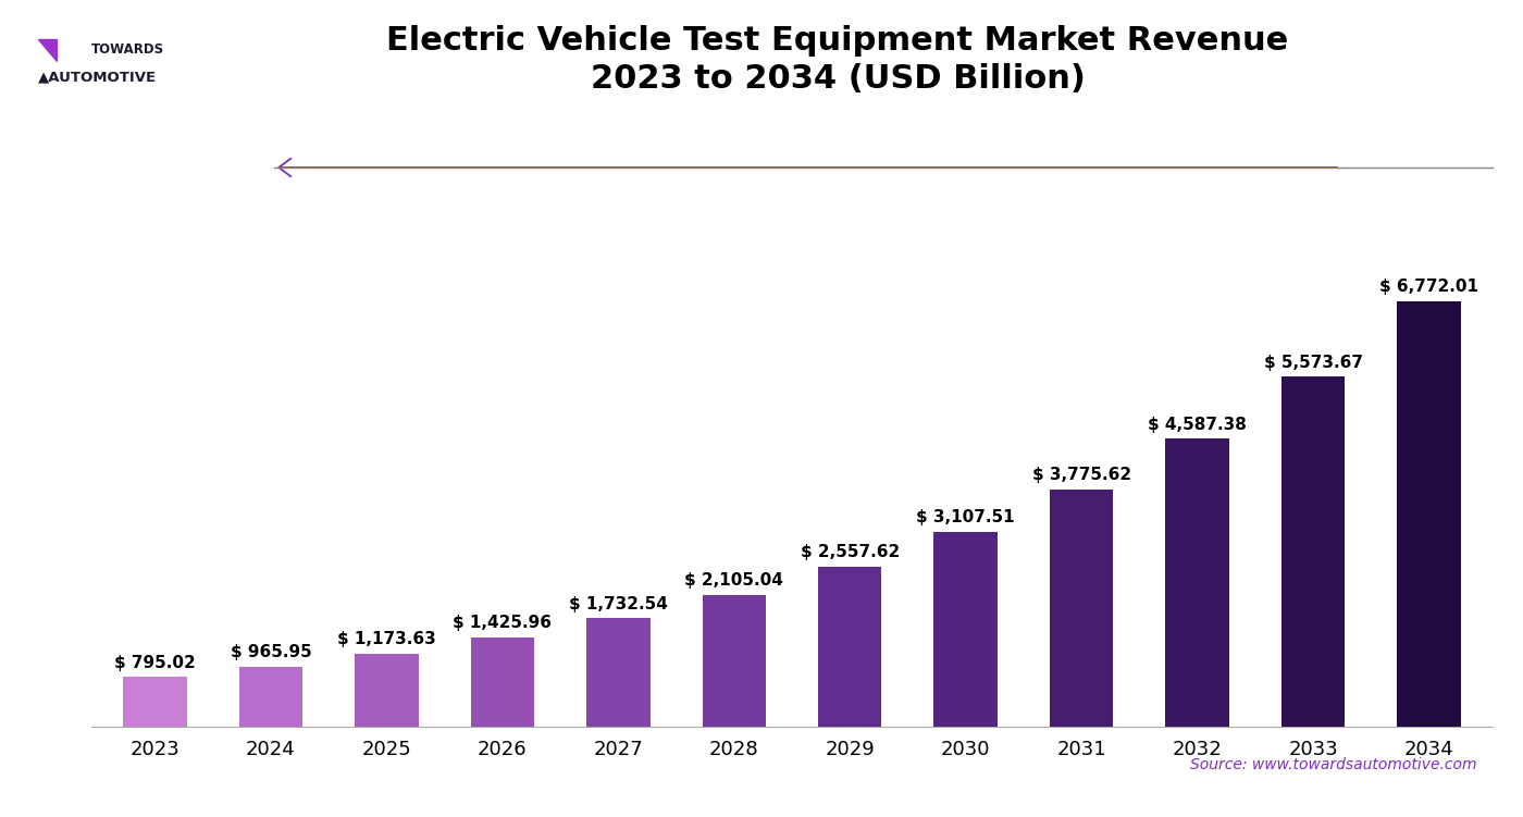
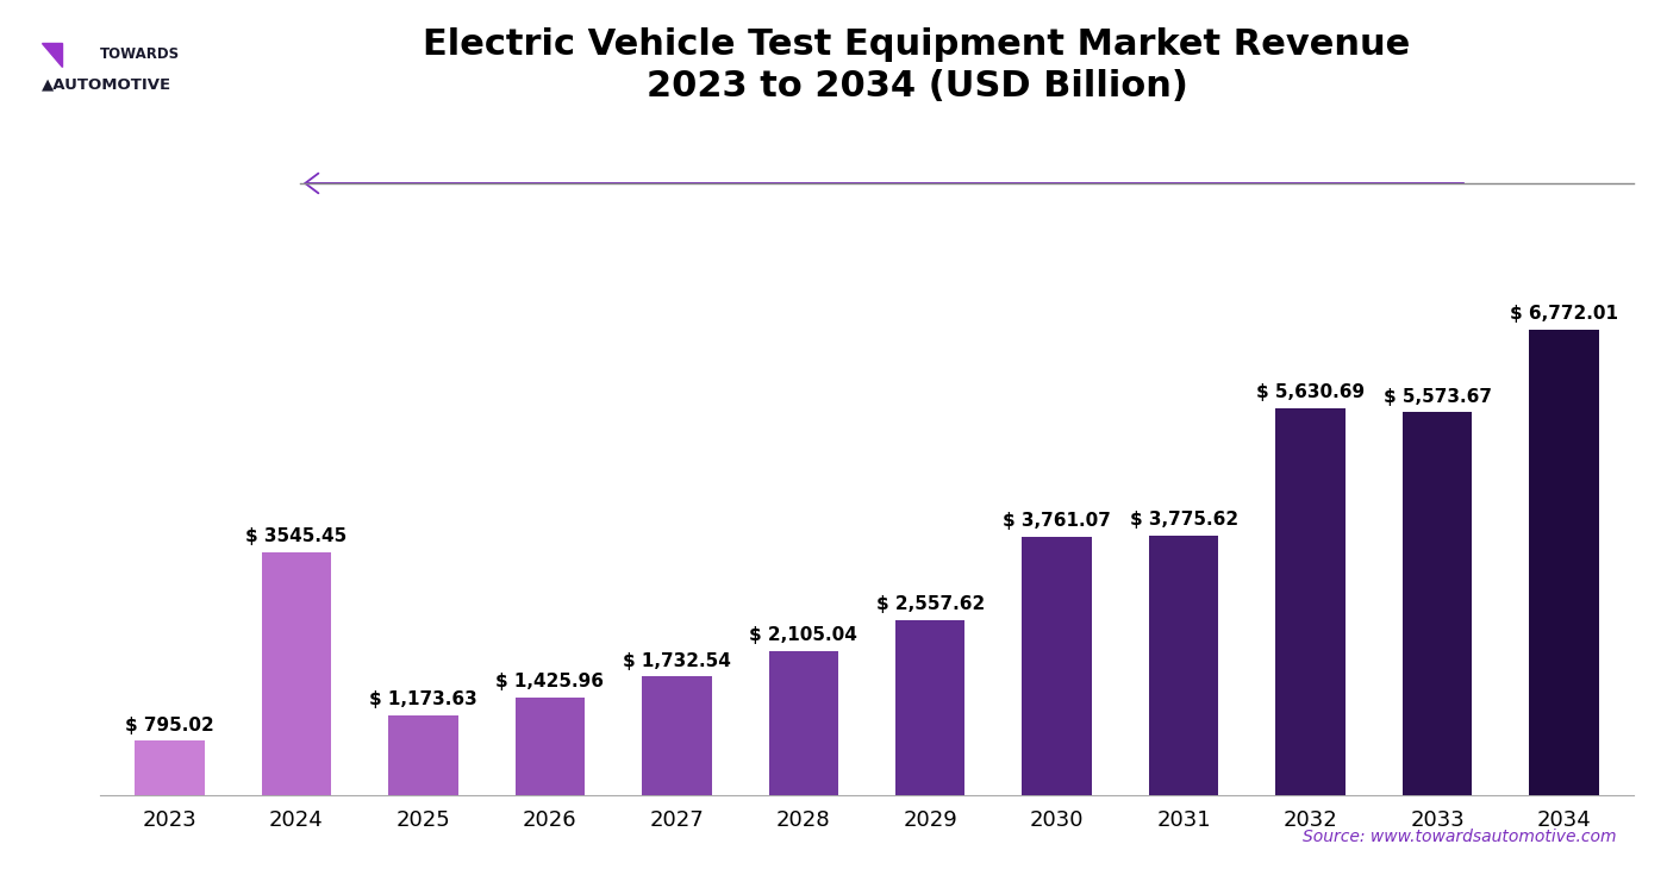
2024: 965.95 -> 3545.45
2030: 3,107.51 -> 3,761.07
2032: 4,587.38 -> 5,630.69
